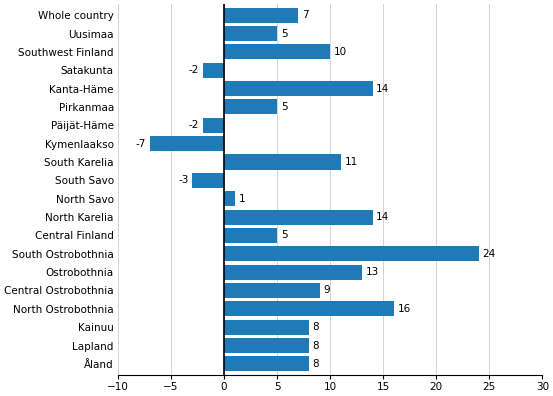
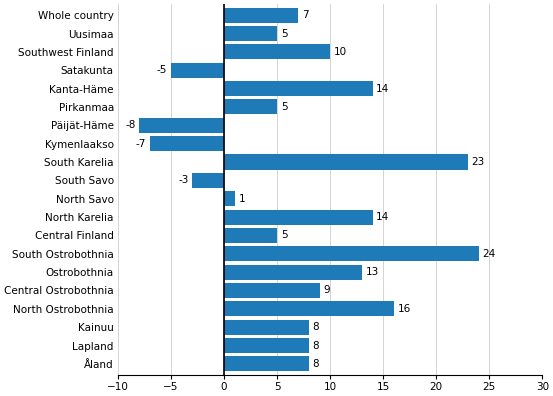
Satakunta: -2 -> -5
Päijät-Häme: -2 -> -8
South Karelia: 11 -> 23
